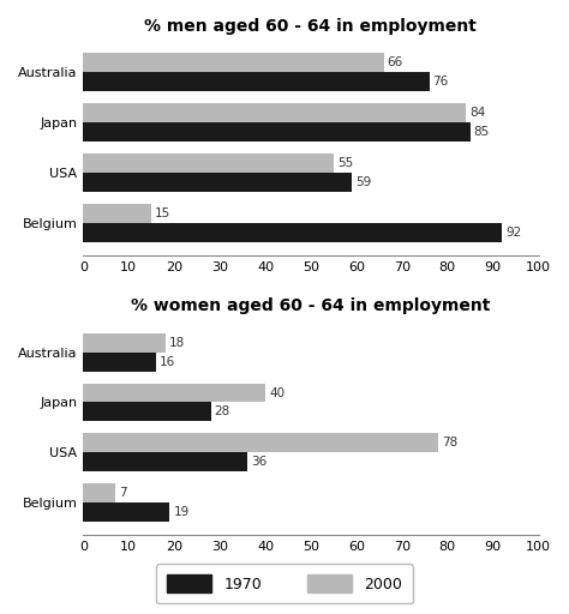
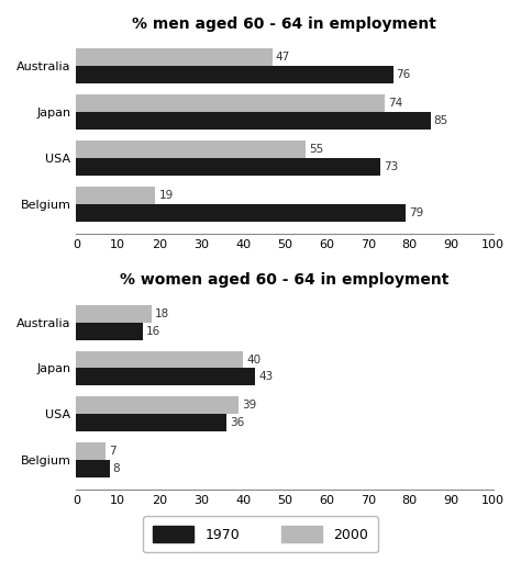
% men aged 60 - 64 in employment/2000/Australia: 66 -> 47
% men aged 60 - 64 in employment/2000/Japan: 84 -> 74
% men aged 60 - 64 in employment/1970/USA: 59 -> 73
% men aged 60 - 64 in employment/2000/Belgium: 15 -> 19
% men aged 60 - 64 in employment/1970/Belgium: 92 -> 79
% women aged 60 - 64 in employment/1970/Japan: 28 -> 43
% women aged 60 - 64 in employment/2000/USA: 78 -> 39
% women aged 60 - 64 in employment/1970/Belgium: 19 -> 8
